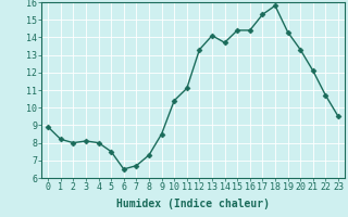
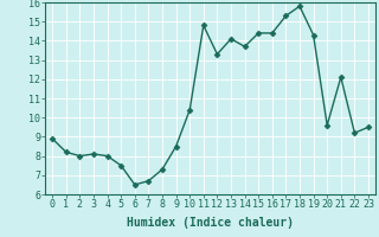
11: 11.1 -> 14.8
20: 13.3 -> 9.6
22: 10.7 -> 9.2
